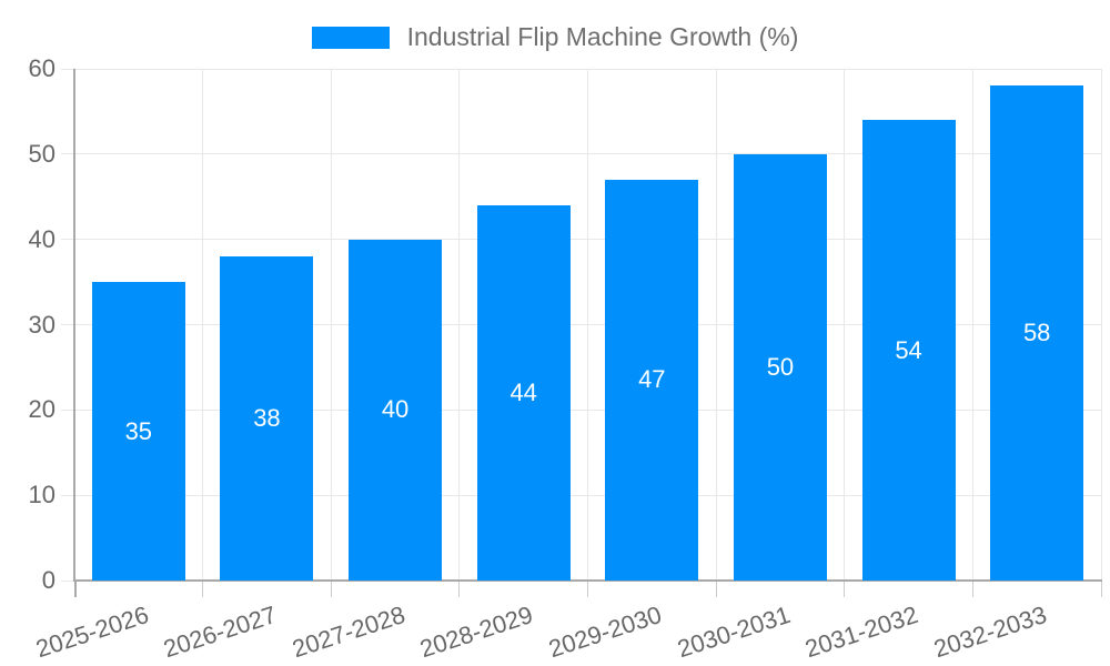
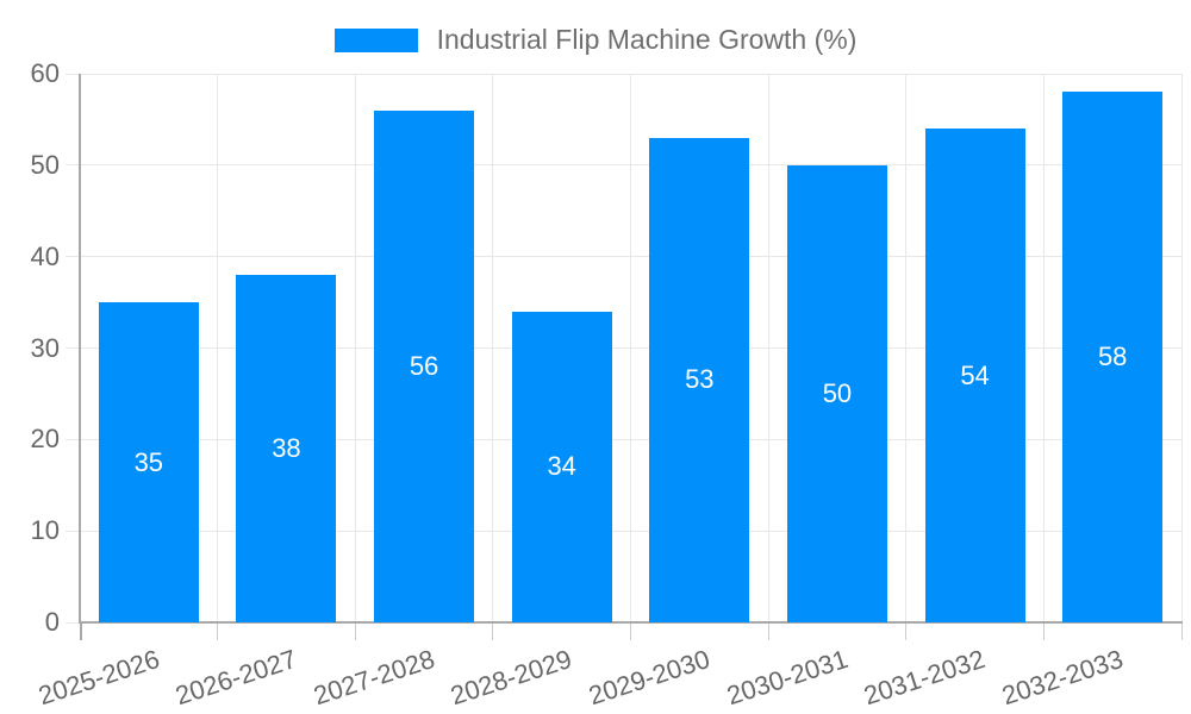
2027-2028: 40 -> 56
2028-2029: 44 -> 34
2029-2030: 47 -> 53
